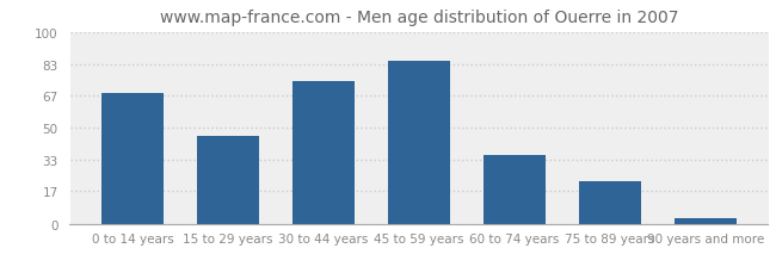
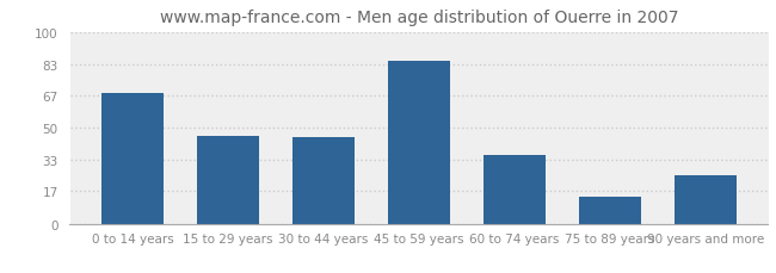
30 to 44 years: 74 -> 45
75 to 89 years: 22 -> 14
90 years and more: 3 -> 25
